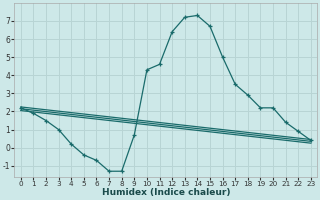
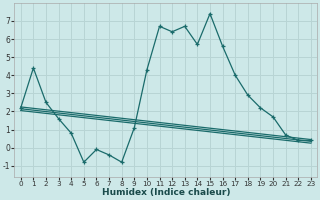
1: 1.9 -> 4.4
2: 1.5 -> 2.5
3: 1.0 -> 1.6
4: 0.2 -> 0.8
5: -0.4 -> -0.8
6: -0.7 -> -0.1
7: -1.3 -> -0.4
8: -1.3 -> -0.8
9: 0.7 -> 1.1
11: 4.6 -> 6.7
13: 7.2 -> 6.7
14: 7.3 -> 5.7
15: 6.7 -> 7.4
16: 5.0 -> 5.6
17: 3.5 -> 4.0
20: 2.2 -> 1.7
21: 1.4 -> 0.7
22: 0.9 -> 0.4
